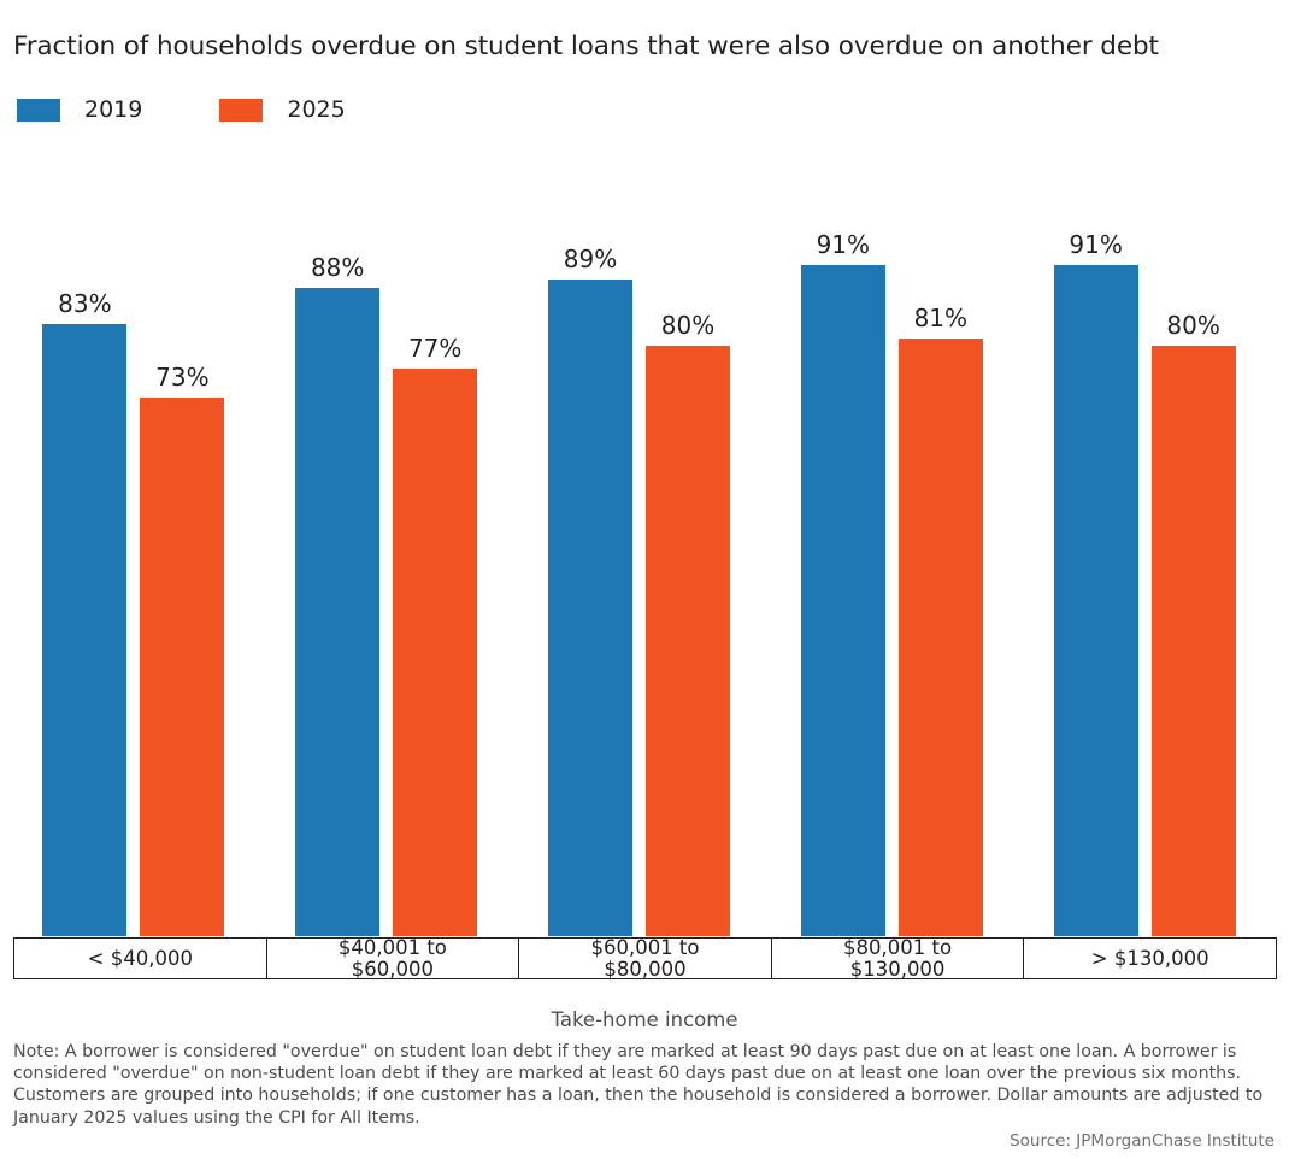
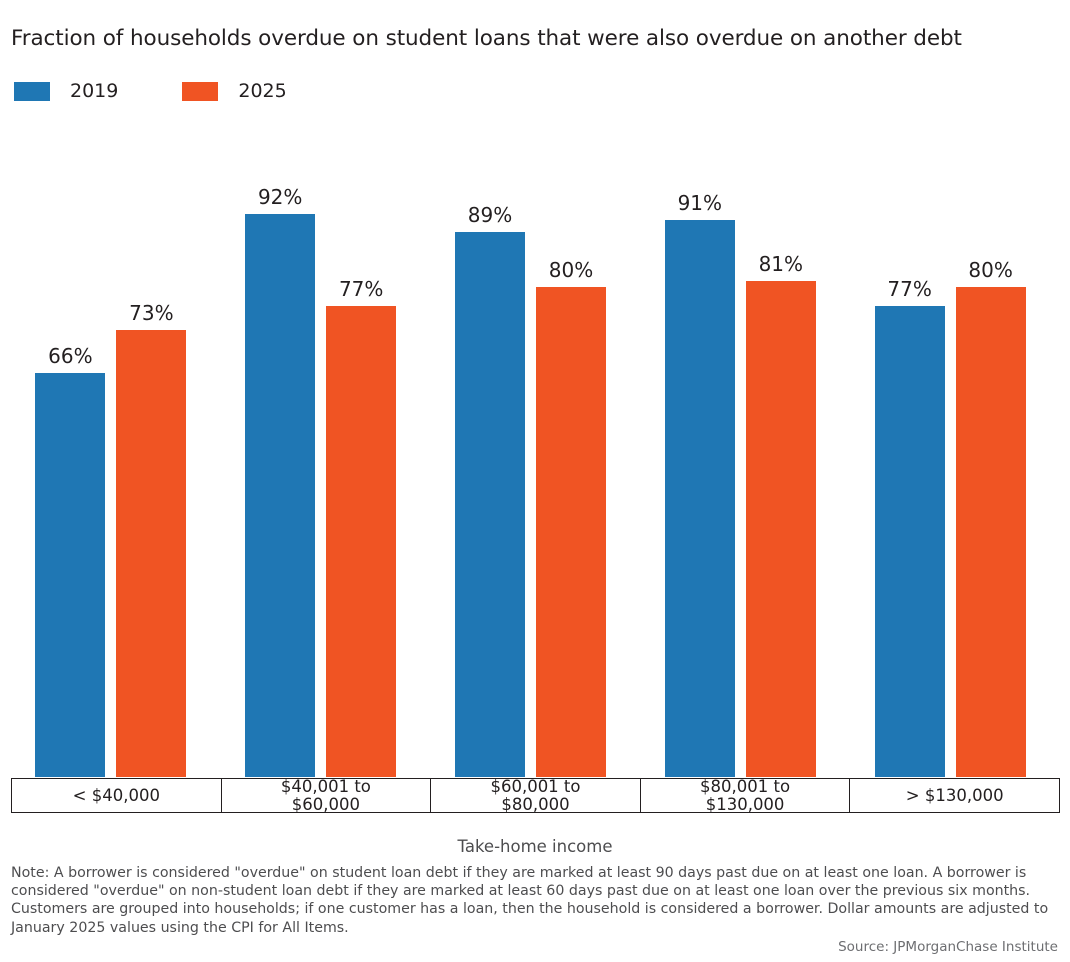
2019/< $40,000: 83% -> 66%
2019/$40,001 to $60,000: 88% -> 92%
2019/> $130,000: 91% -> 77%
